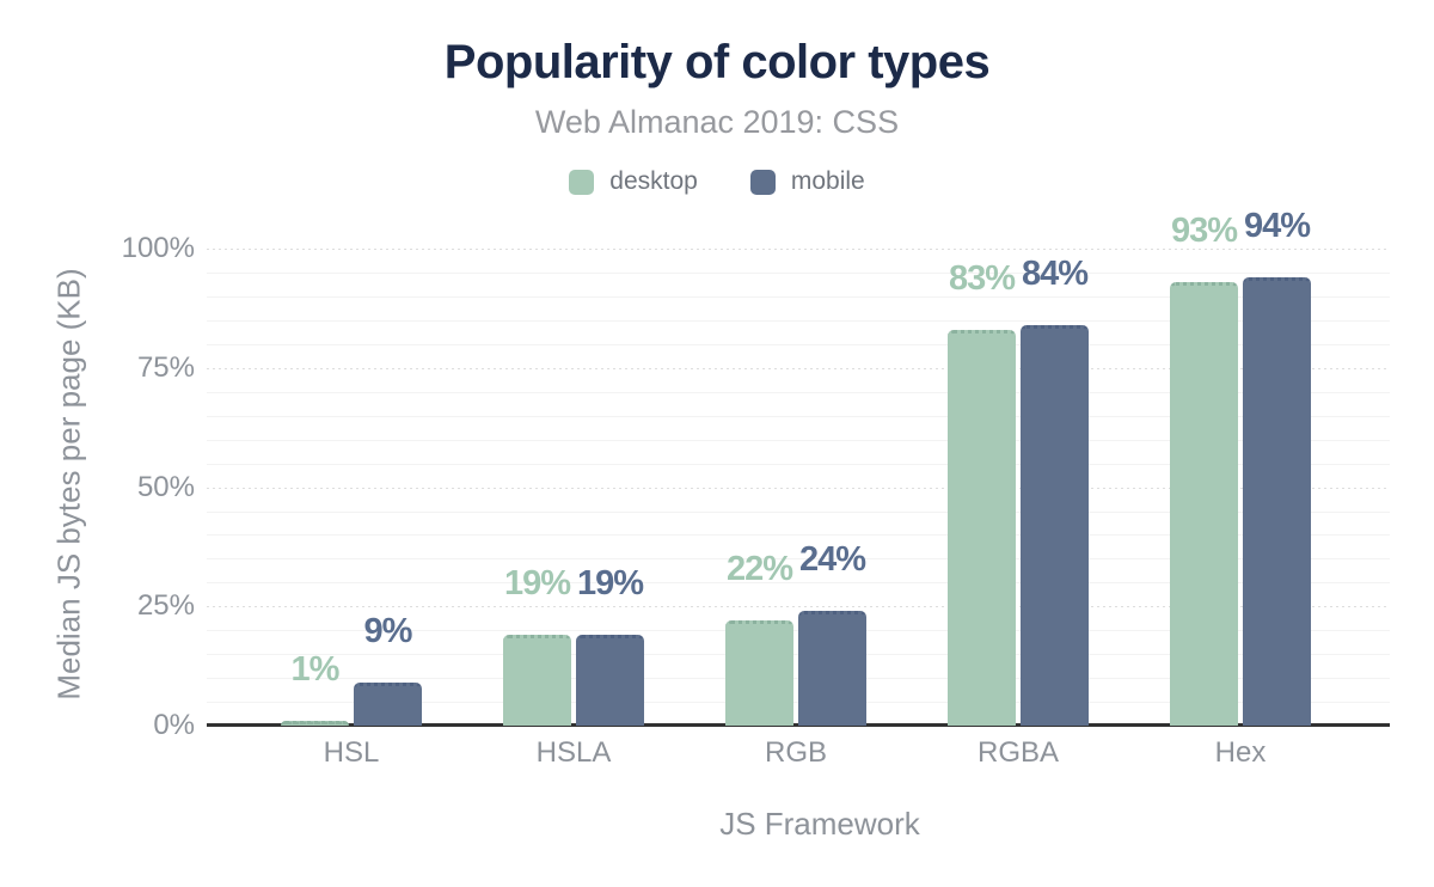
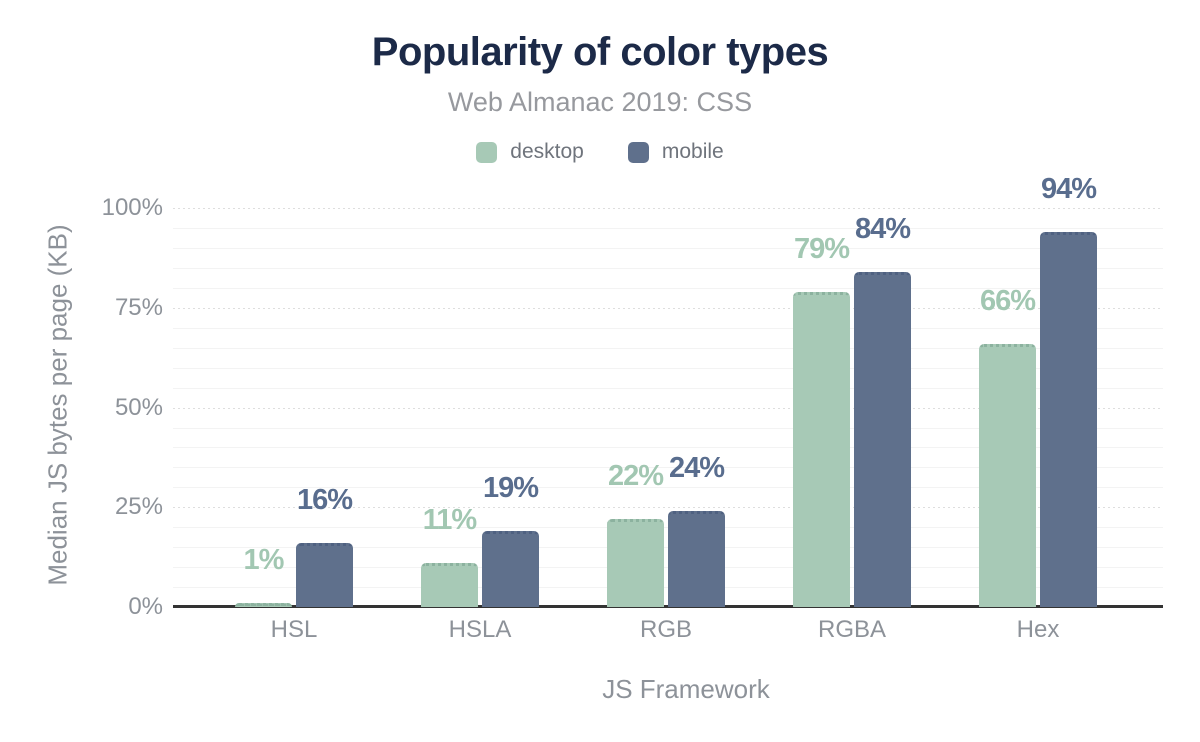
mobile/HSL: 9% -> 16%
desktop/HSLA: 19% -> 11%
desktop/RGBA: 83% -> 79%
desktop/Hex: 93% -> 66%
